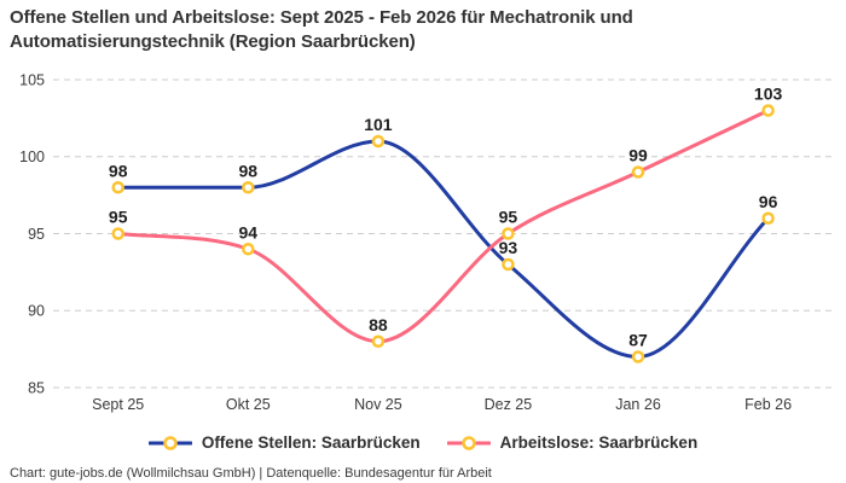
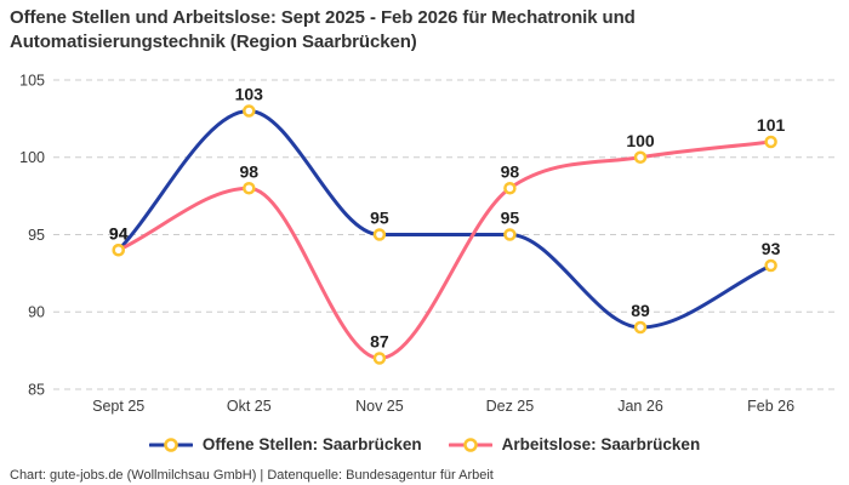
Offene Stellen: Saarbrücken/Sept 25: 98 -> 94
Arbeitslose: Saarbrücken/Sept 25: 95 -> 94
Offene Stellen: Saarbrücken/Okt 25: 98 -> 103
Arbeitslose: Saarbrücken/Okt 25: 94 -> 98
Offene Stellen: Saarbrücken/Nov 25: 101 -> 95
Arbeitslose: Saarbrücken/Nov 25: 88 -> 87
Offene Stellen: Saarbrücken/Dez 25: 93 -> 95
Arbeitslose: Saarbrücken/Dez 25: 95 -> 98
Offene Stellen: Saarbrücken/Jan 26: 87 -> 89
Arbeitslose: Saarbrücken/Jan 26: 99 -> 100
Offene Stellen: Saarbrücken/Feb 26: 96 -> 93
Arbeitslose: Saarbrücken/Feb 26: 103 -> 101
